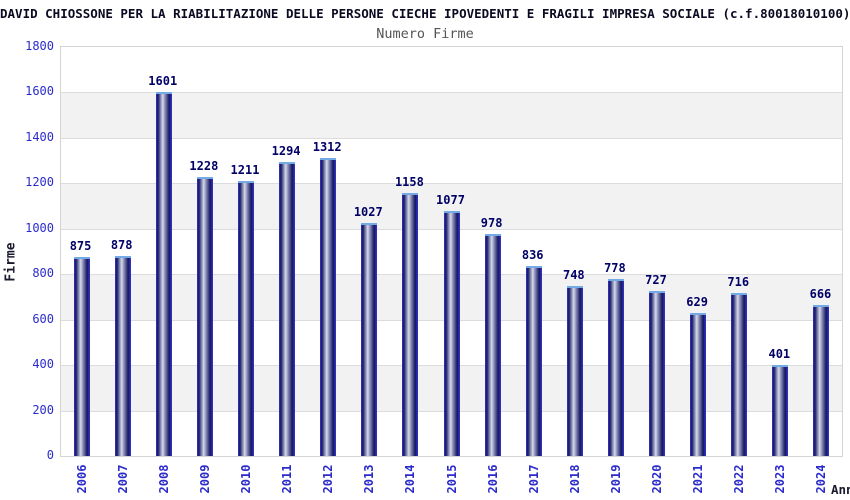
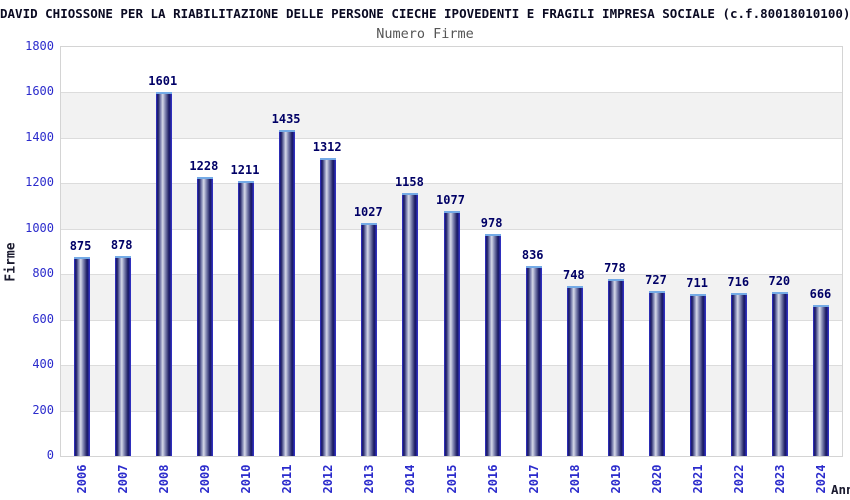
2011: 1294 -> 1435
2021: 629 -> 711
2023: 401 -> 720
